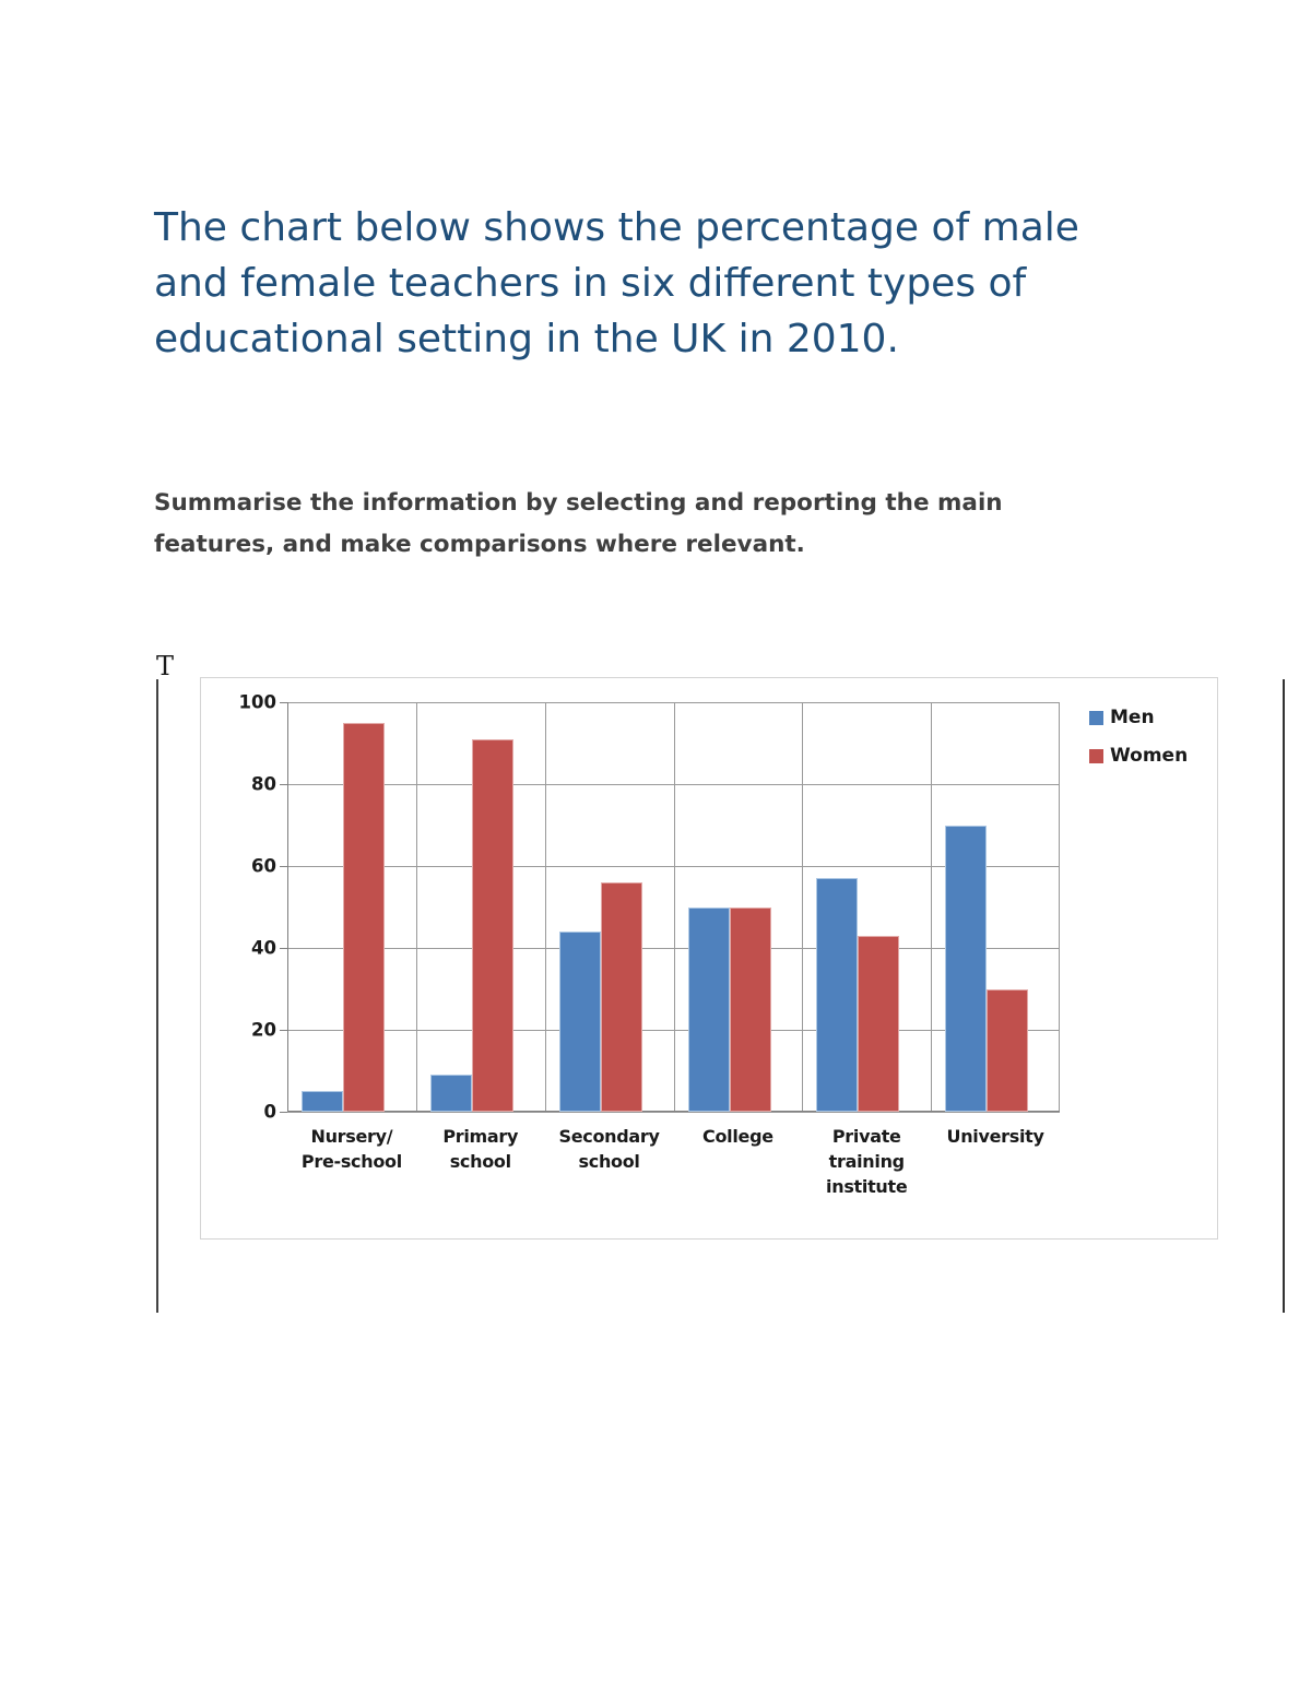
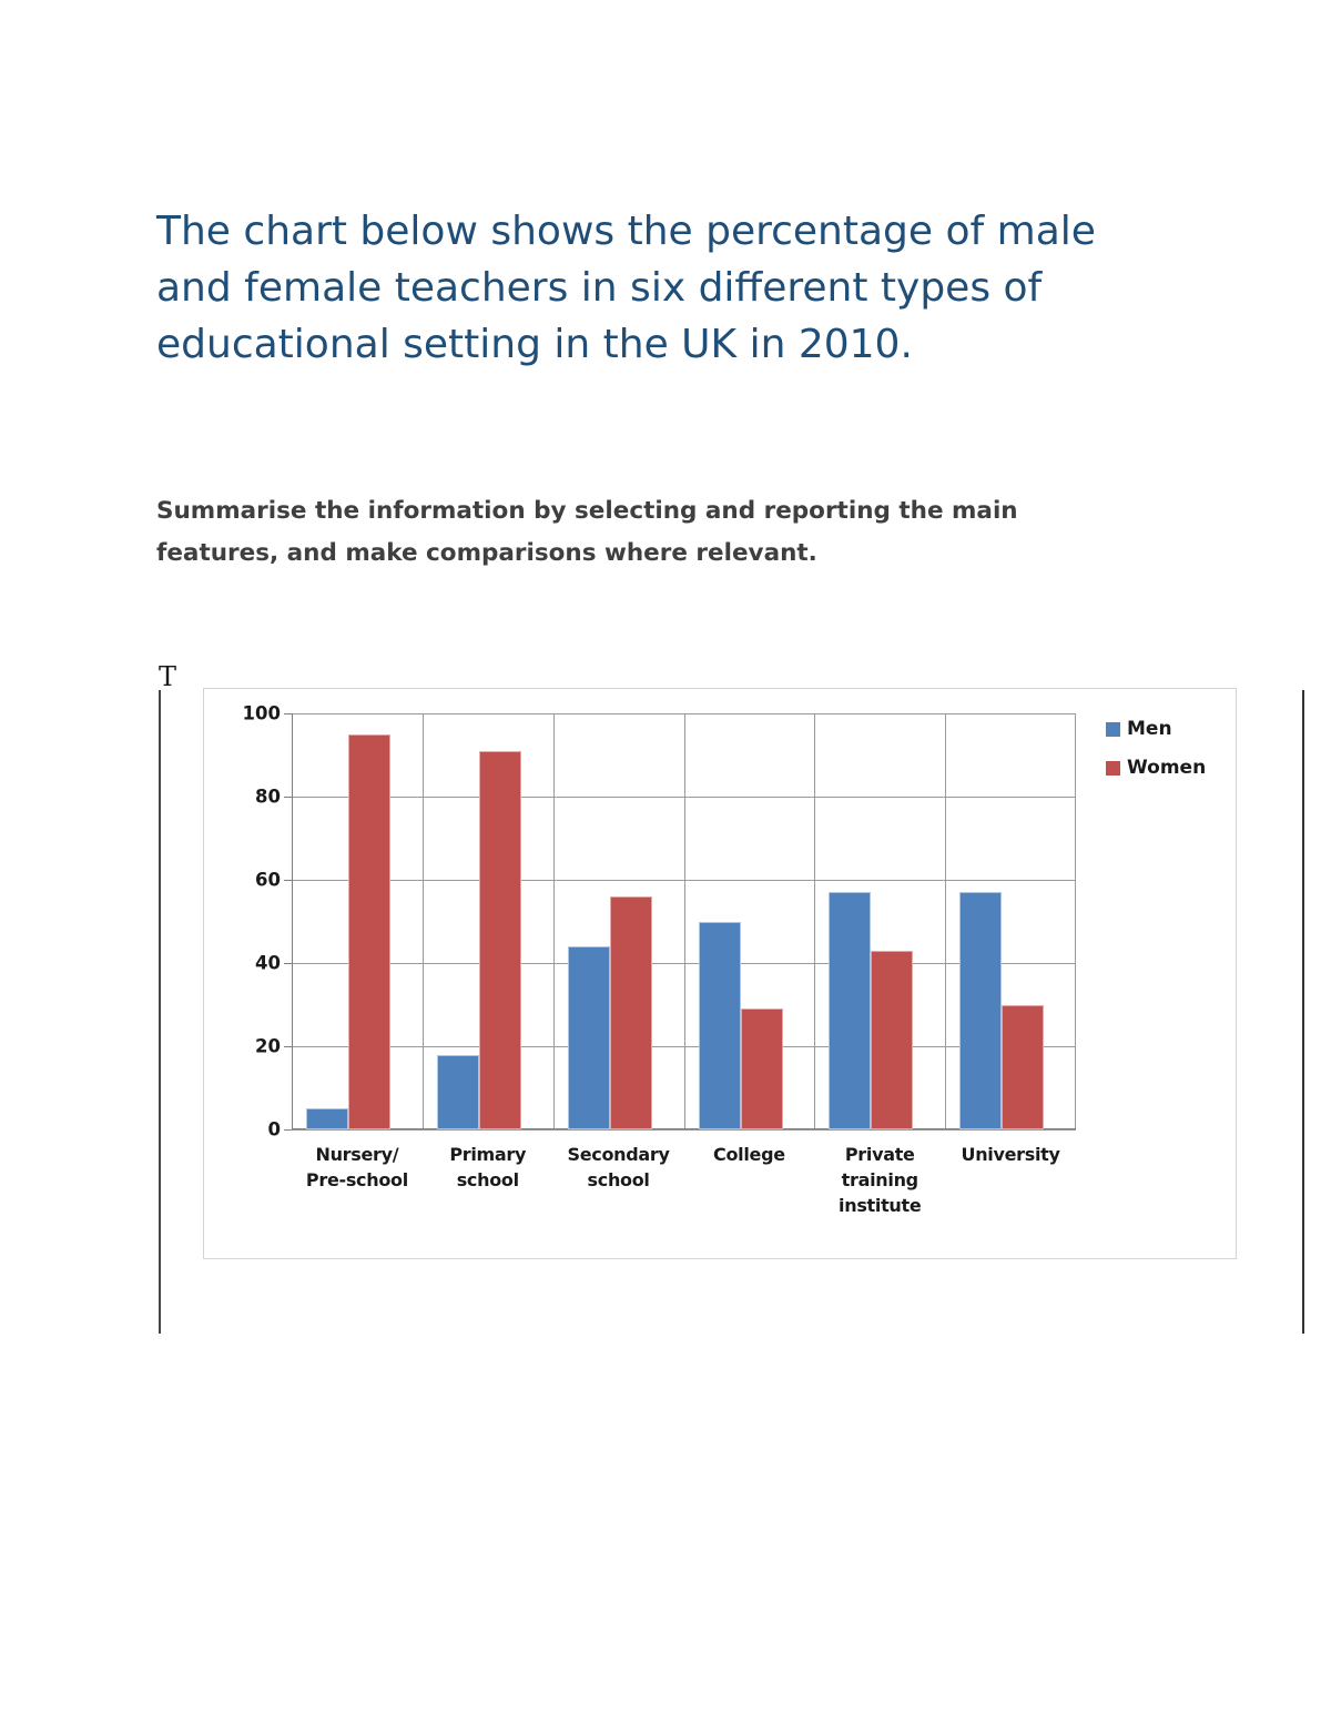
Men/Primary school: 9 -> 18
Women/College: 50 -> 29
Men/University: 70 -> 57
